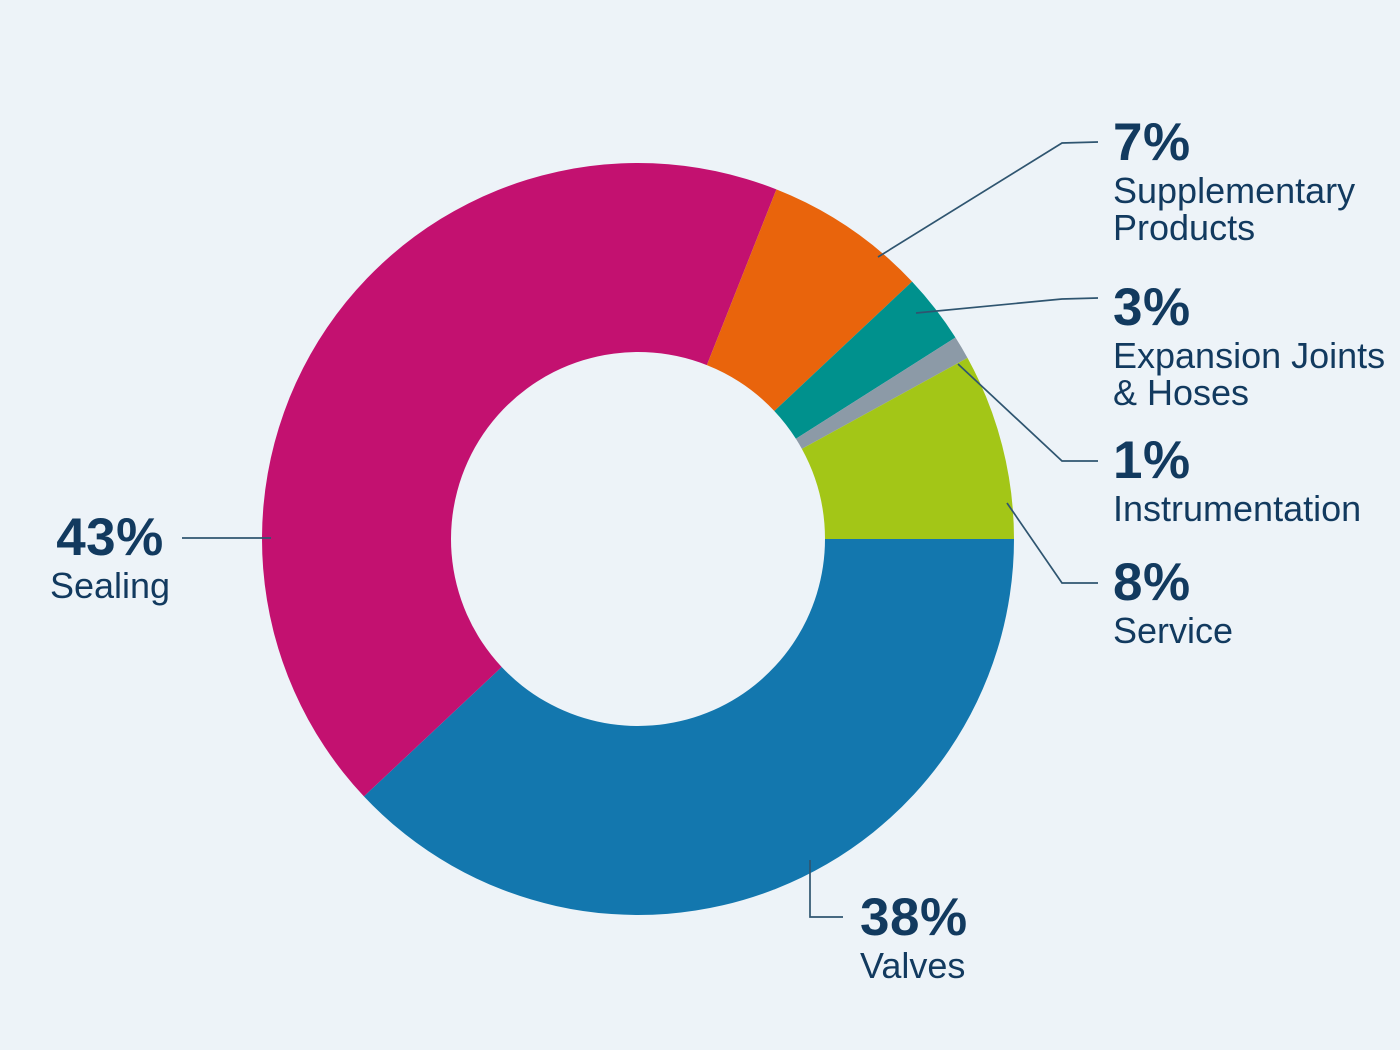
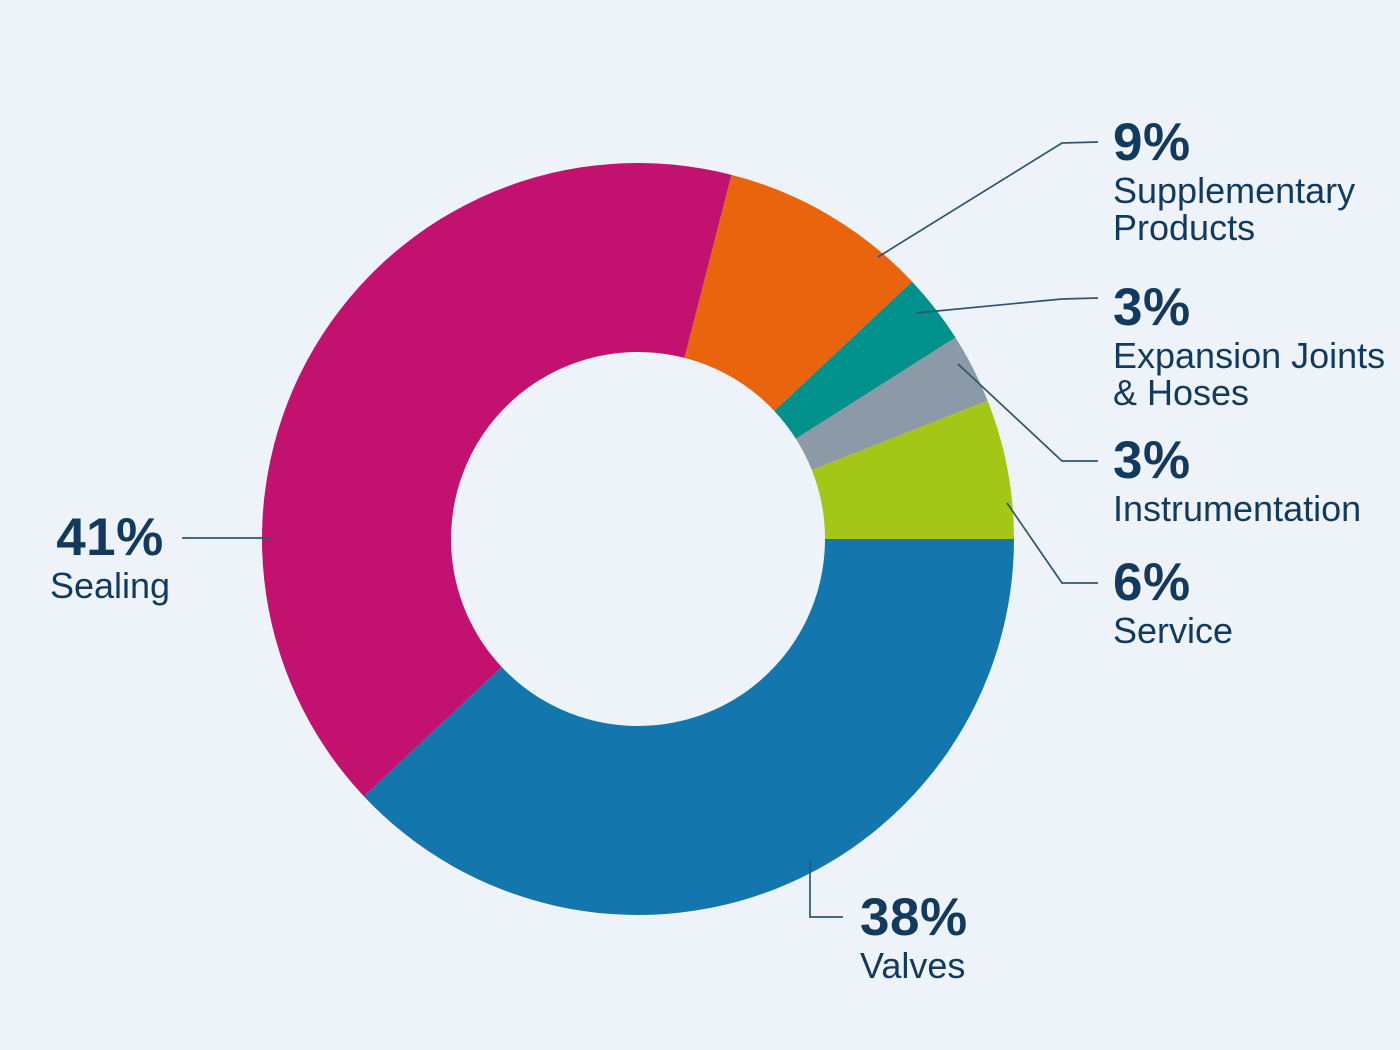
Sealing: 43% -> 41%
Supplementary Products: 7% -> 9%
Instrumentation: 1% -> 3%
Service: 8% -> 6%
